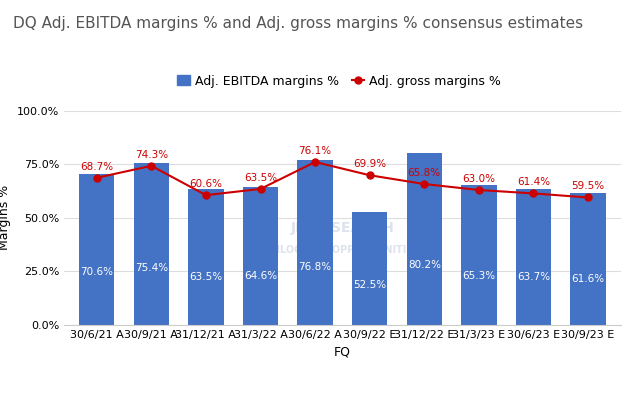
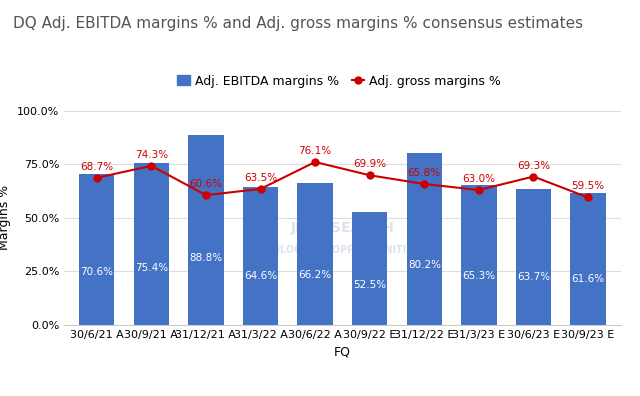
Adj. EBITDA margins %/31/12/21 A: 63.5% -> 88.8%
Adj. EBITDA margins %/30/6/22 A: 76.8% -> 66.2%
Adj. gross margins %/30/6/23 E: 61.4% -> 69.3%
